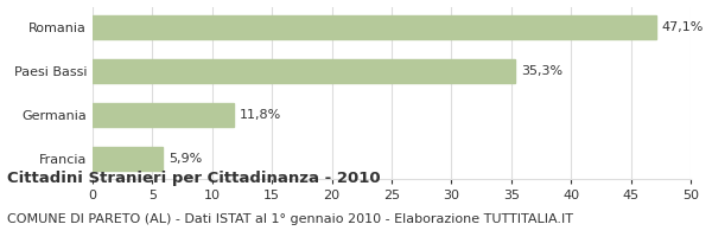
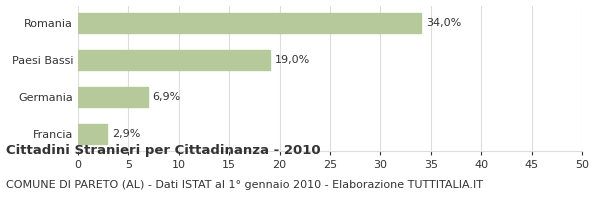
Romania: 47,1% -> 34,0%
Paesi Bassi: 35,3% -> 19,0%
Germania: 11,8% -> 6,9%
Francia: 5,9% -> 2,9%
